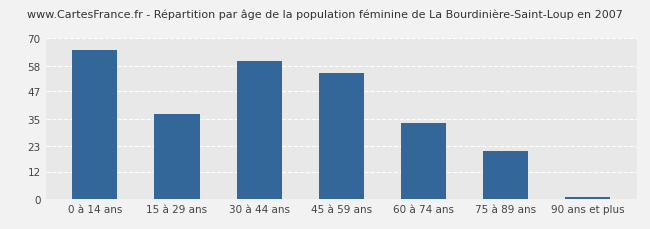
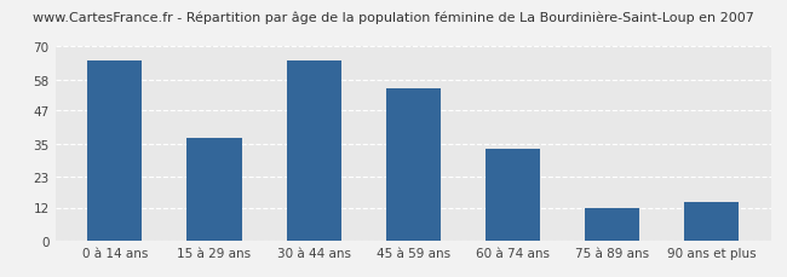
30 à 44 ans: 60 -> 65
75 à 89 ans: 21 -> 12
90 ans et plus: 1 -> 14
